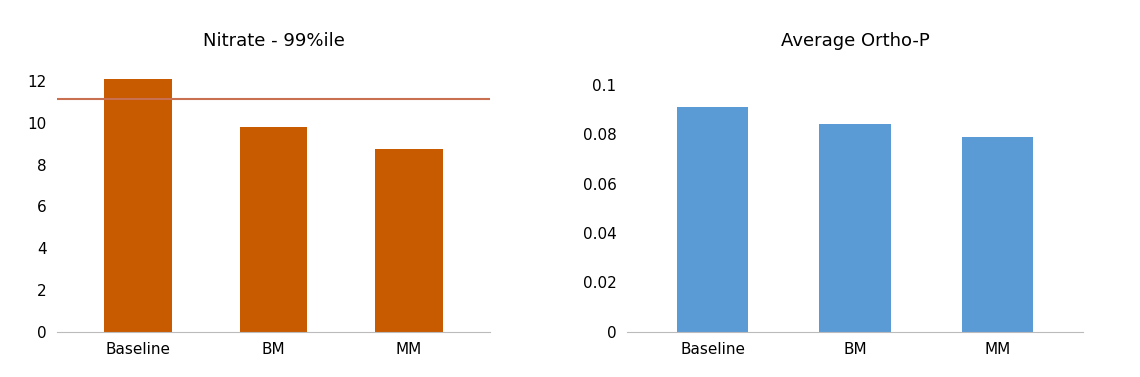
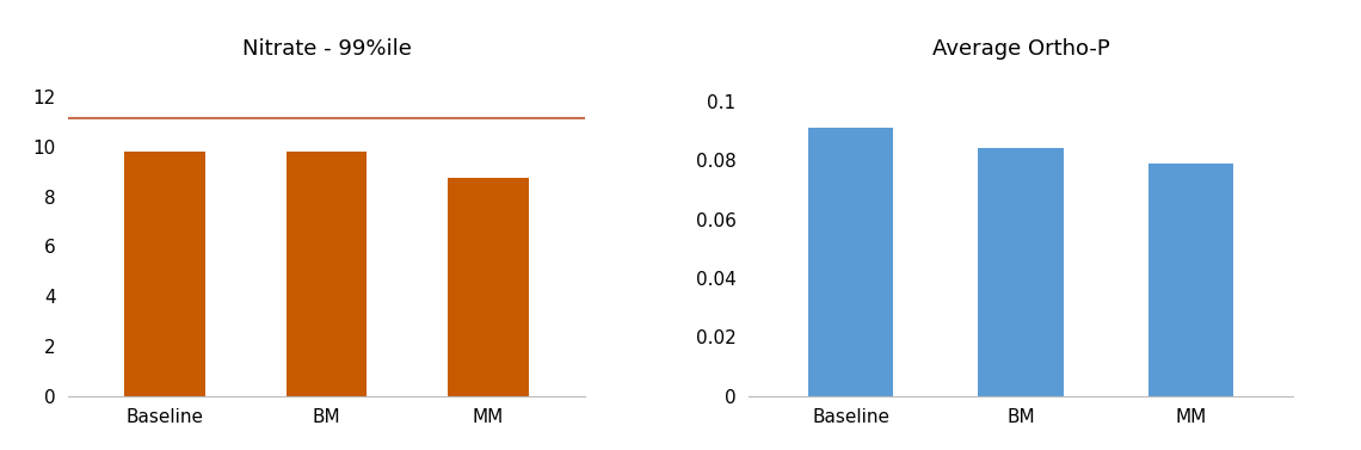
Nitrate - 99%ile/Baseline: 12.10 -> 9.80
